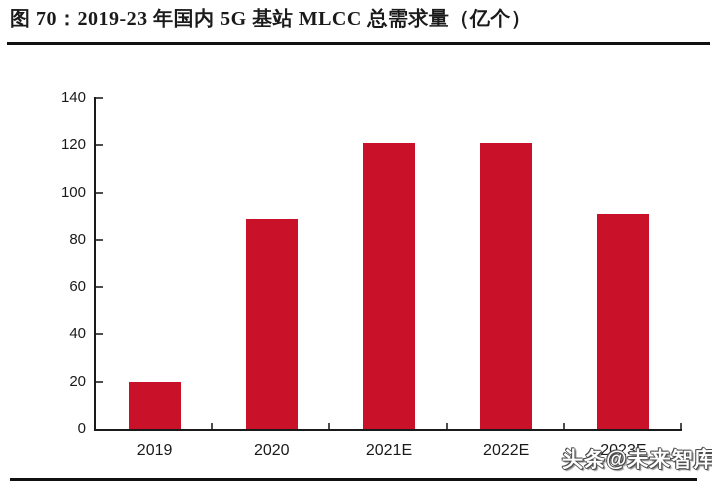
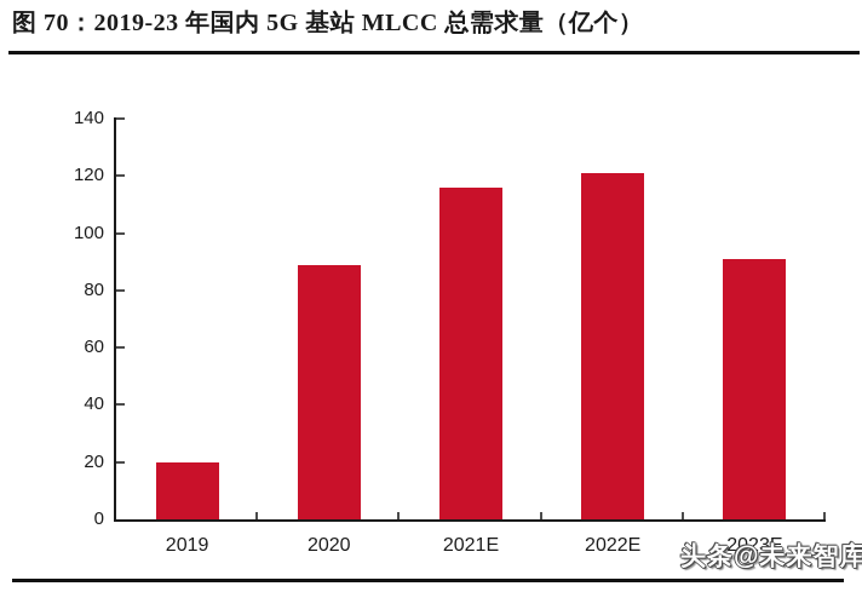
2021E: 121 -> 116
